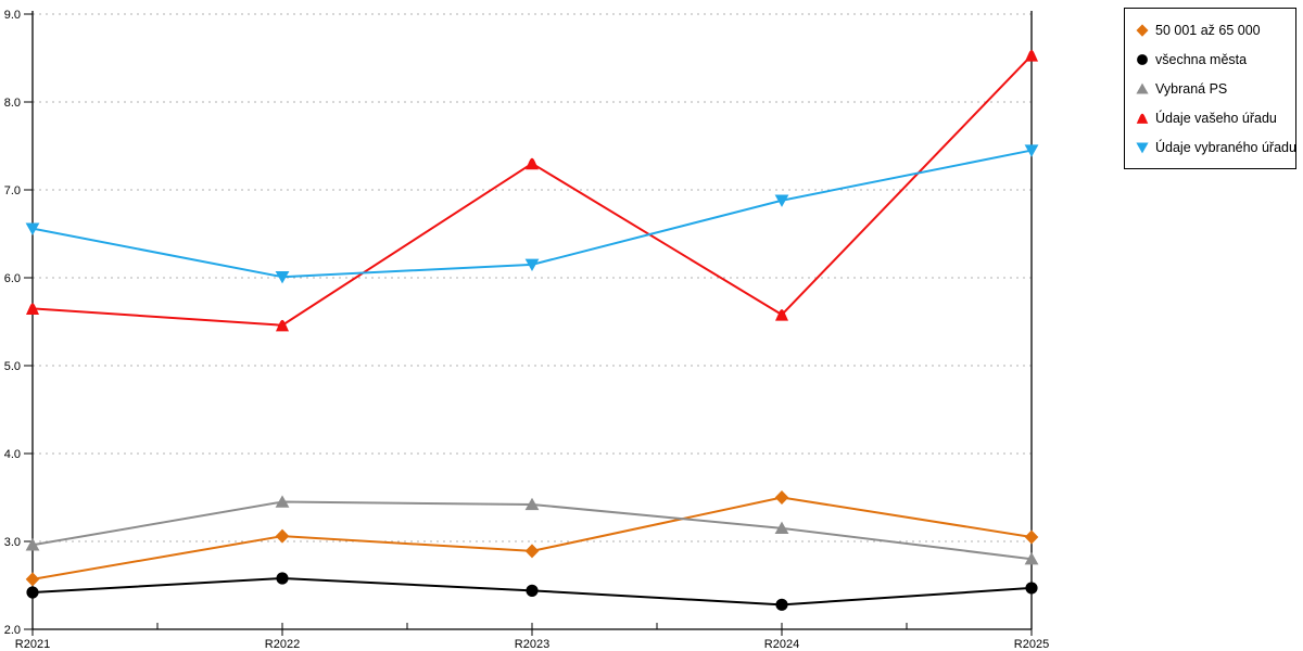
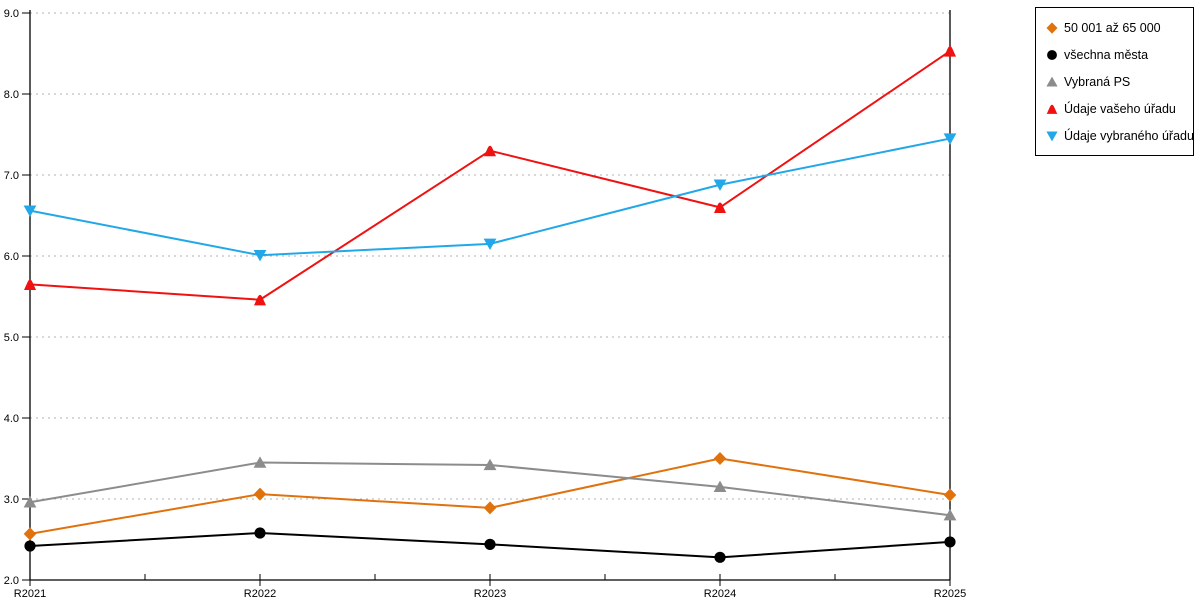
Údaje vašeho úřadu/R2024: 5.6 -> 6.6
